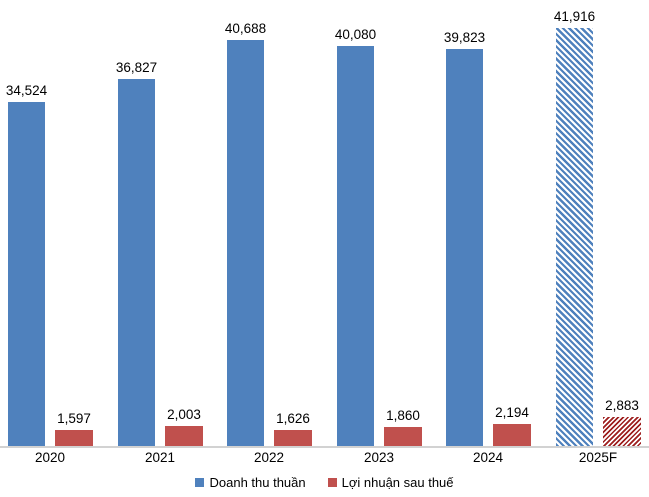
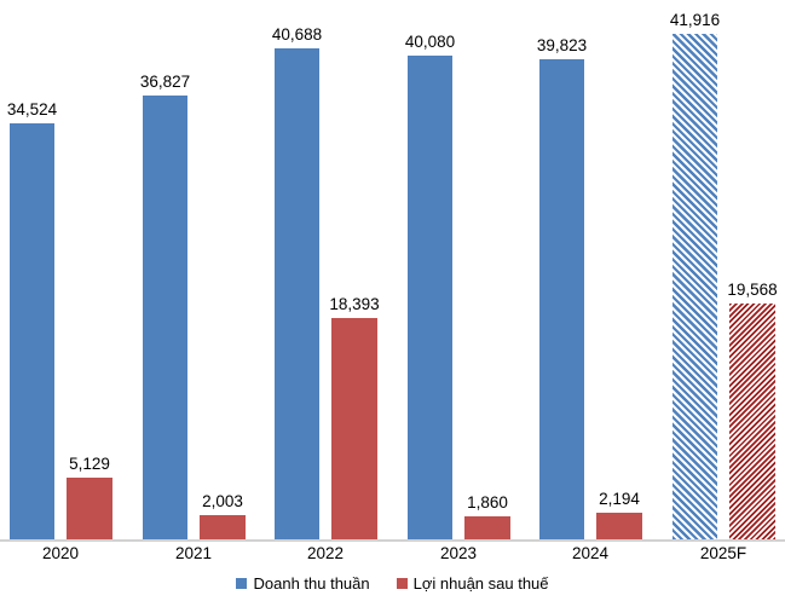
Lợi nhuận sau thuế/2020: 1,597 -> 5,129
Lợi nhuận sau thuế/2022: 1,626 -> 18,393
Lợi nhuận sau thuế/2025F: 2,883 -> 19,568
